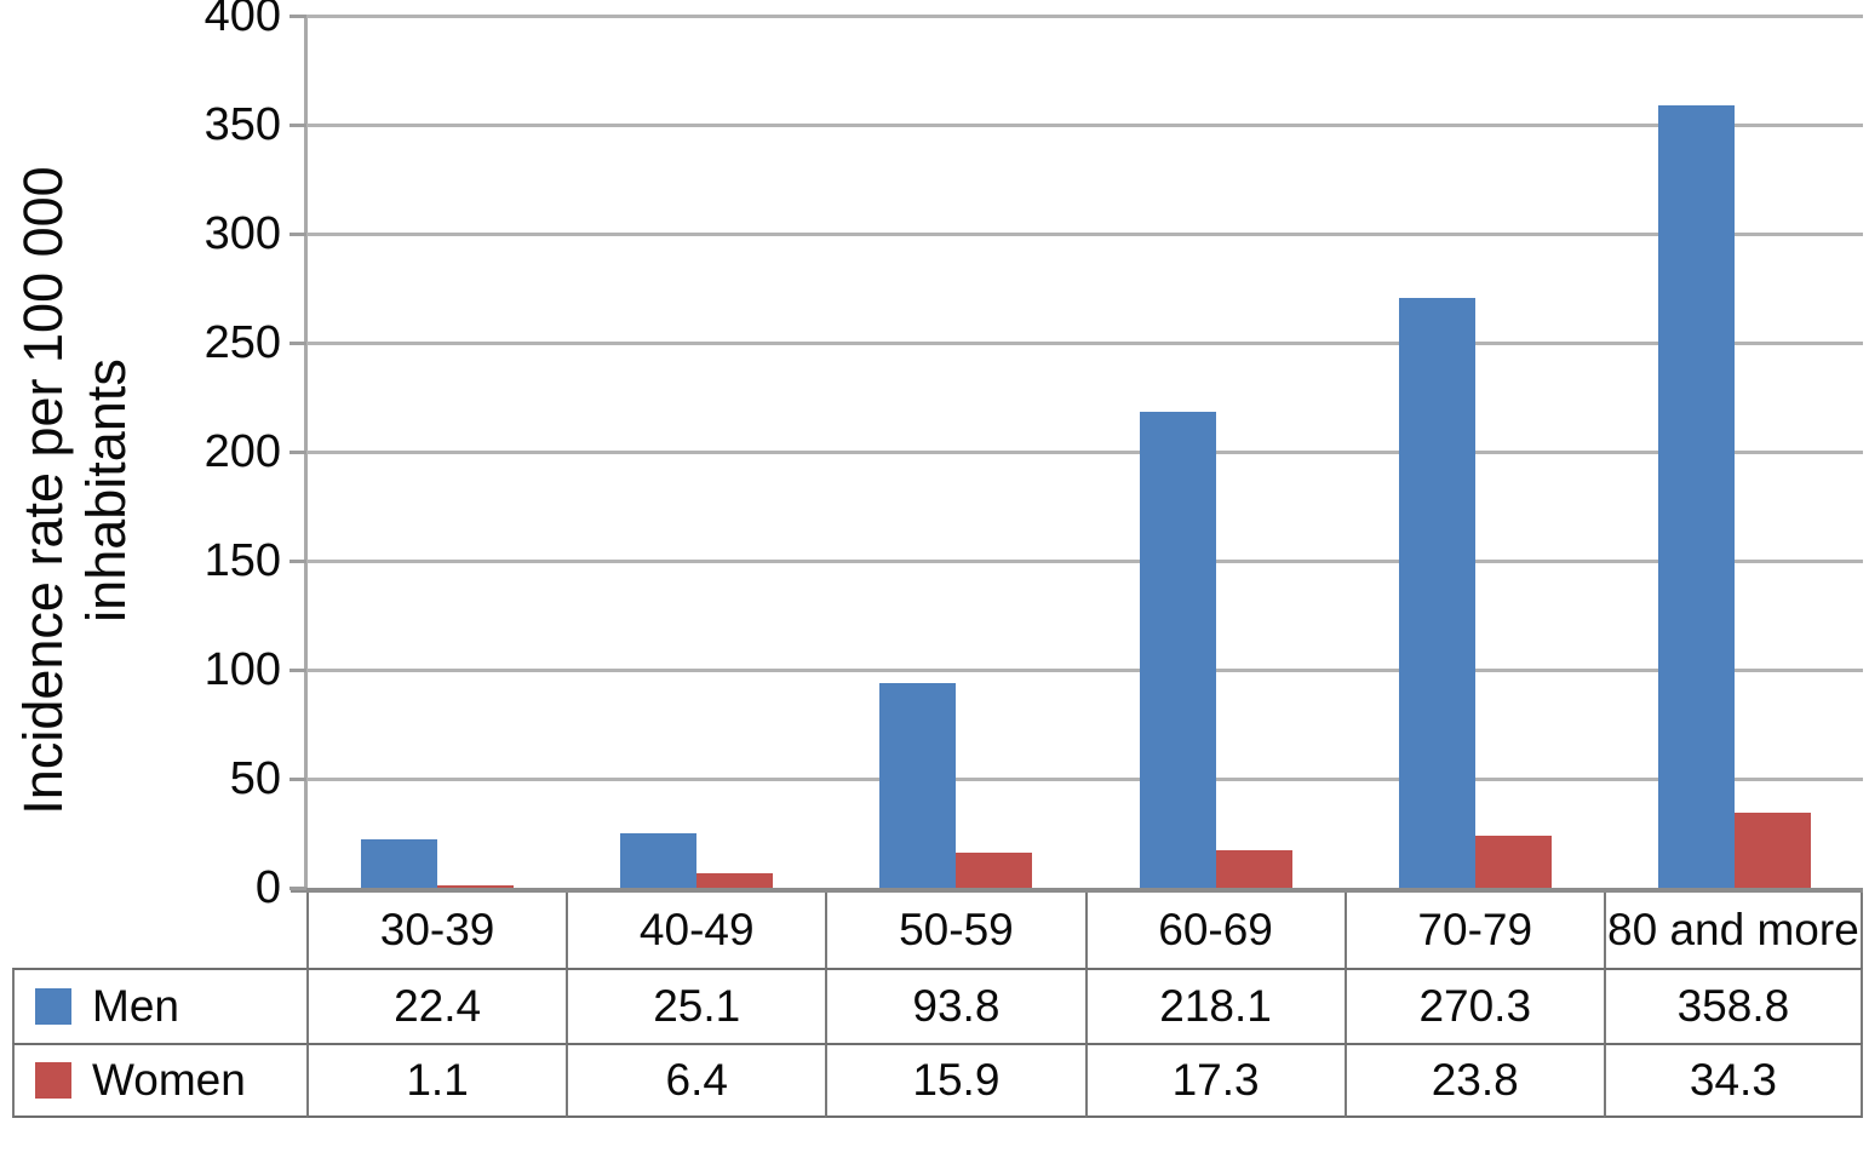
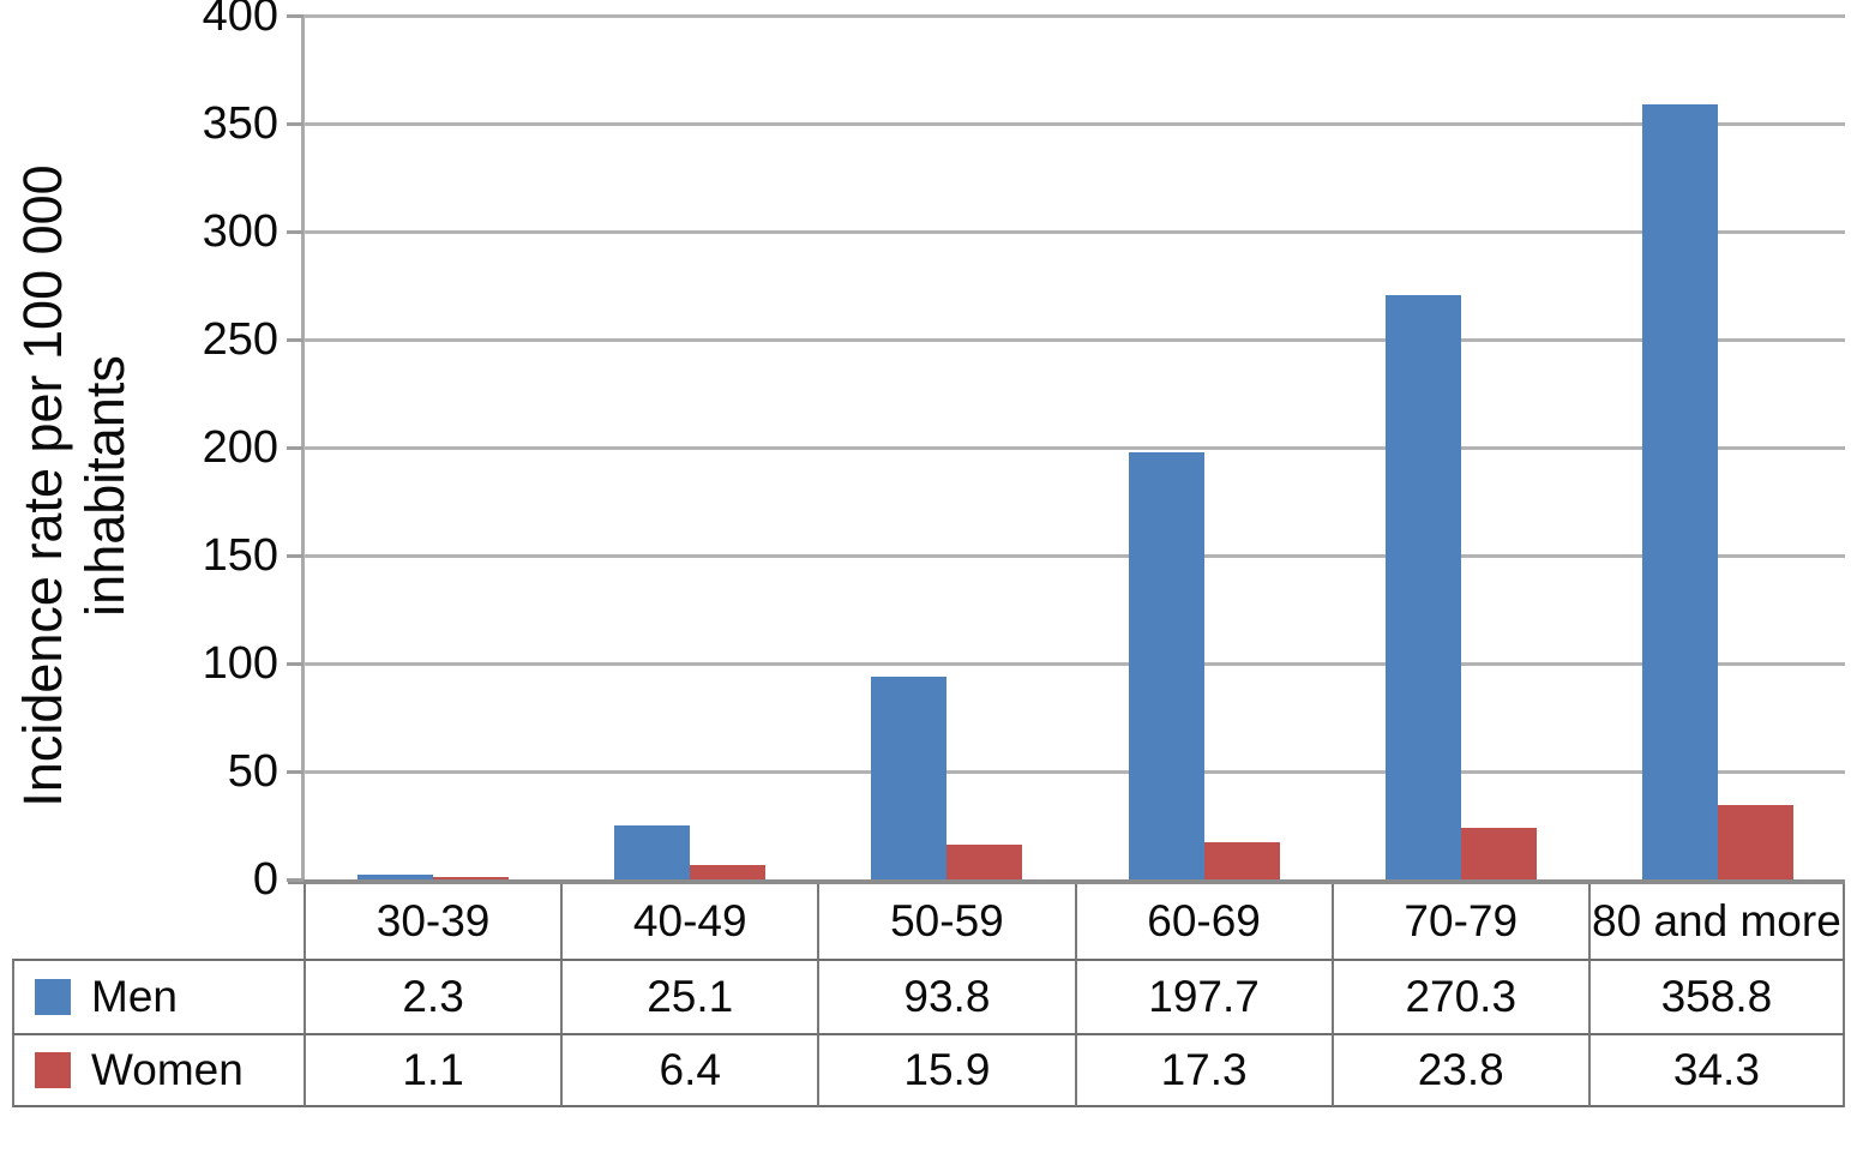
Men/30-39: 22.4 -> 2.3
Men/60-69: 218.1 -> 197.7
